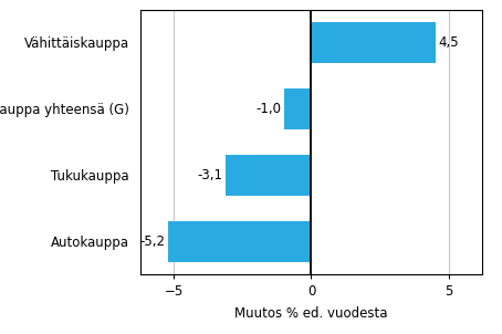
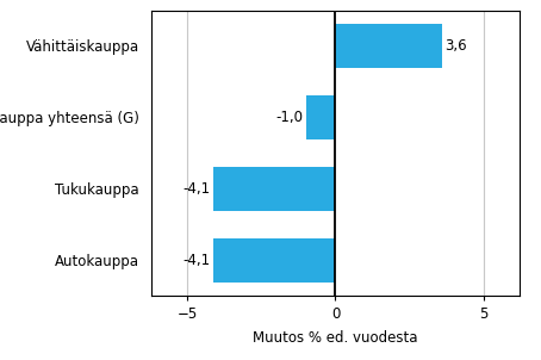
Vähittäiskauppa: 4,5 -> 3,6
Tukukauppa: -3,1 -> -4,1
Autokauppa: -5,2 -> -4,1
